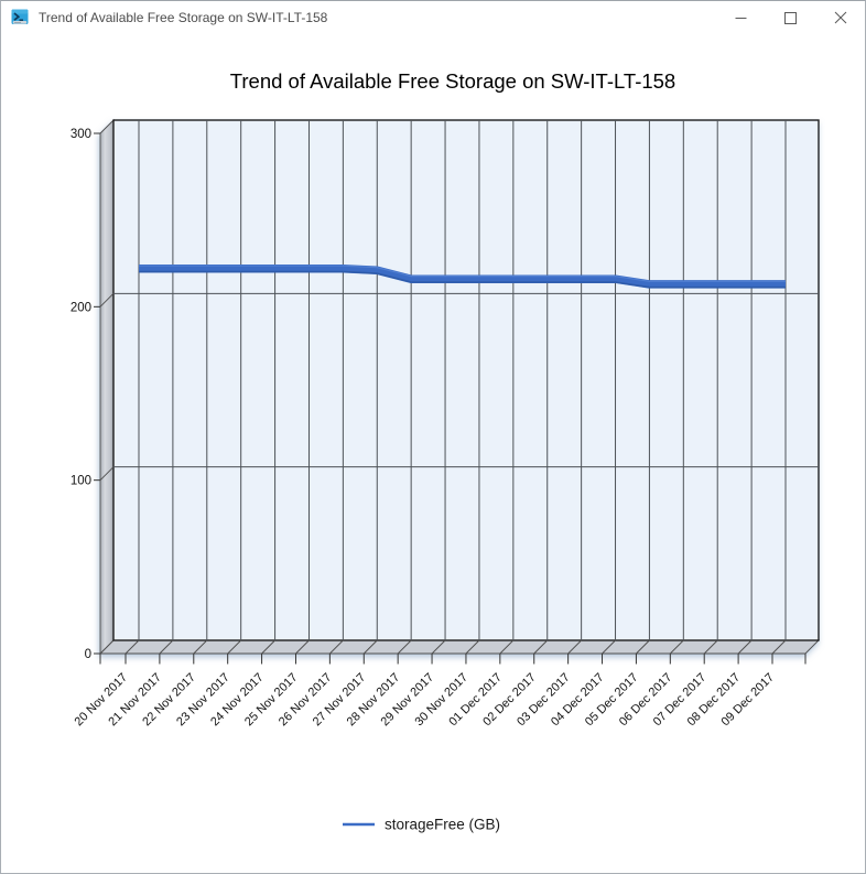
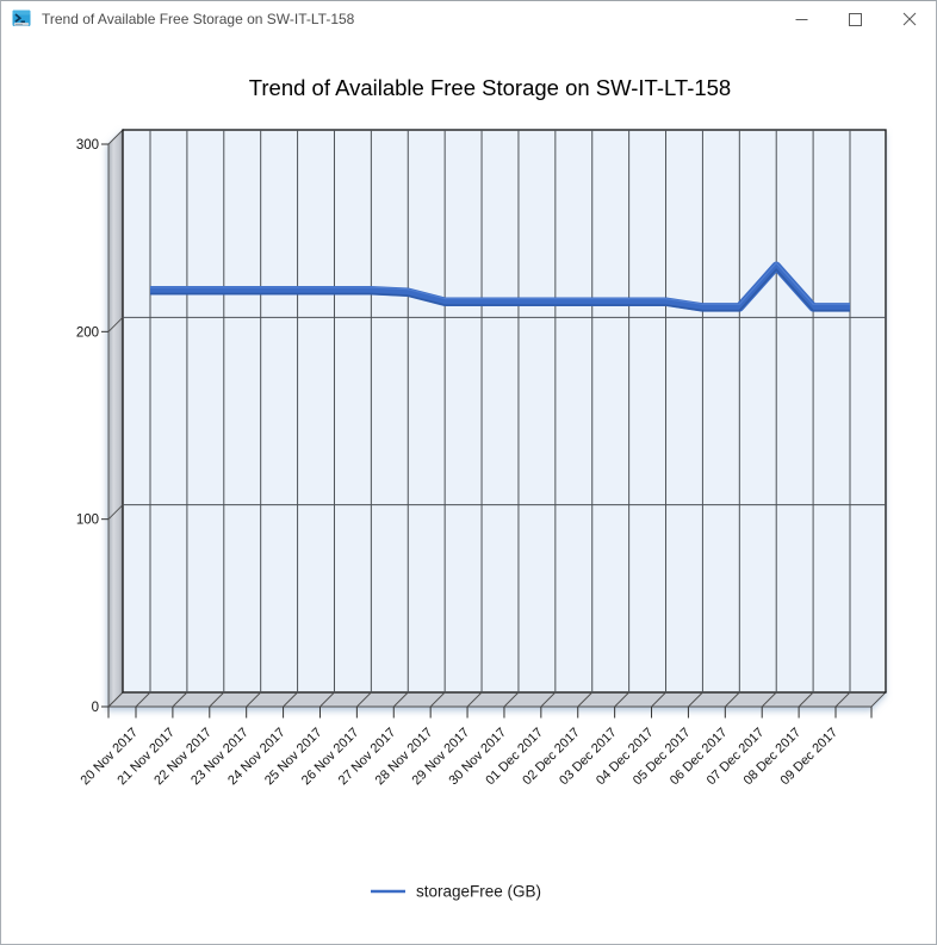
07 Dec 2017: 213 -> 235
